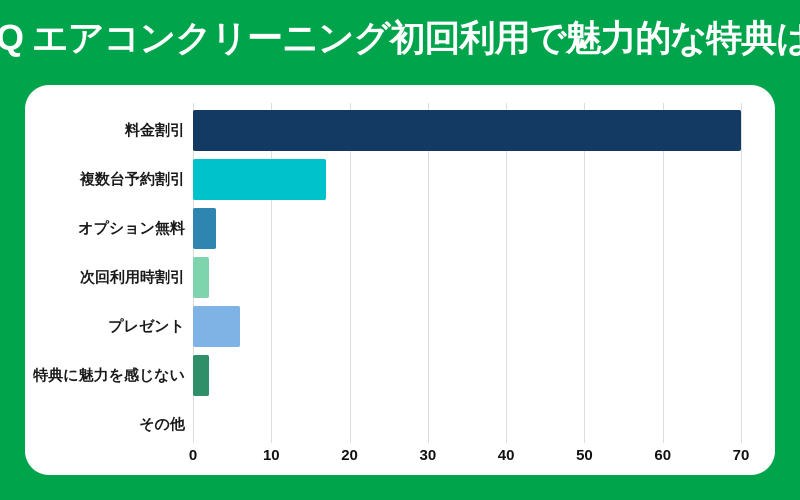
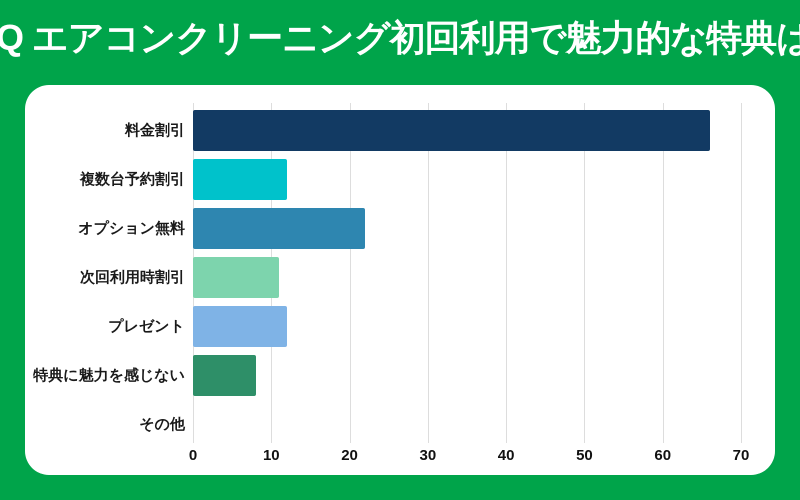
料金割引: 70 -> 66
複数台予約割引: 17 -> 12
オプション無料: 3 -> 22
次回利用時割引: 2 -> 11
プレゼント: 6 -> 12
特典に魅力を感じない: 2 -> 8
